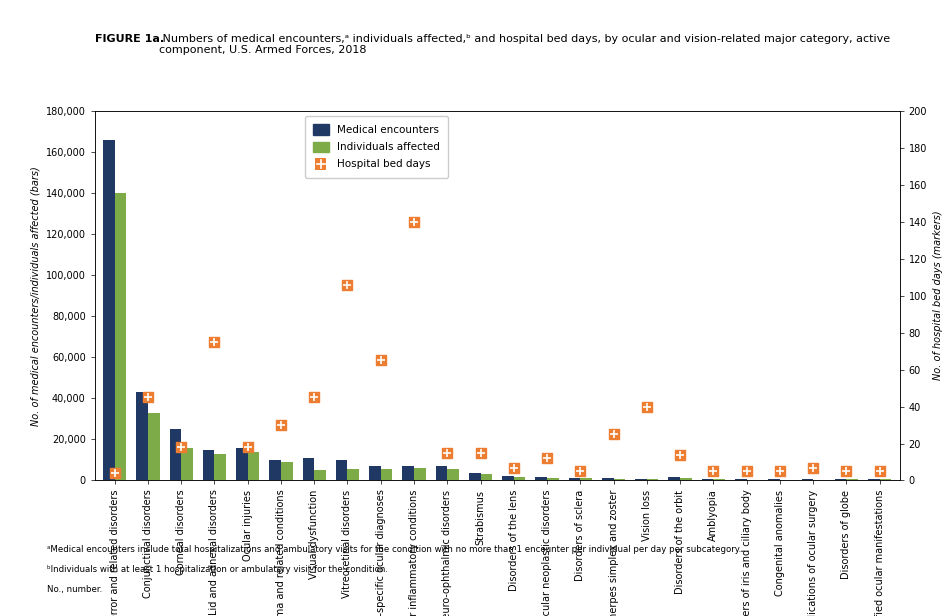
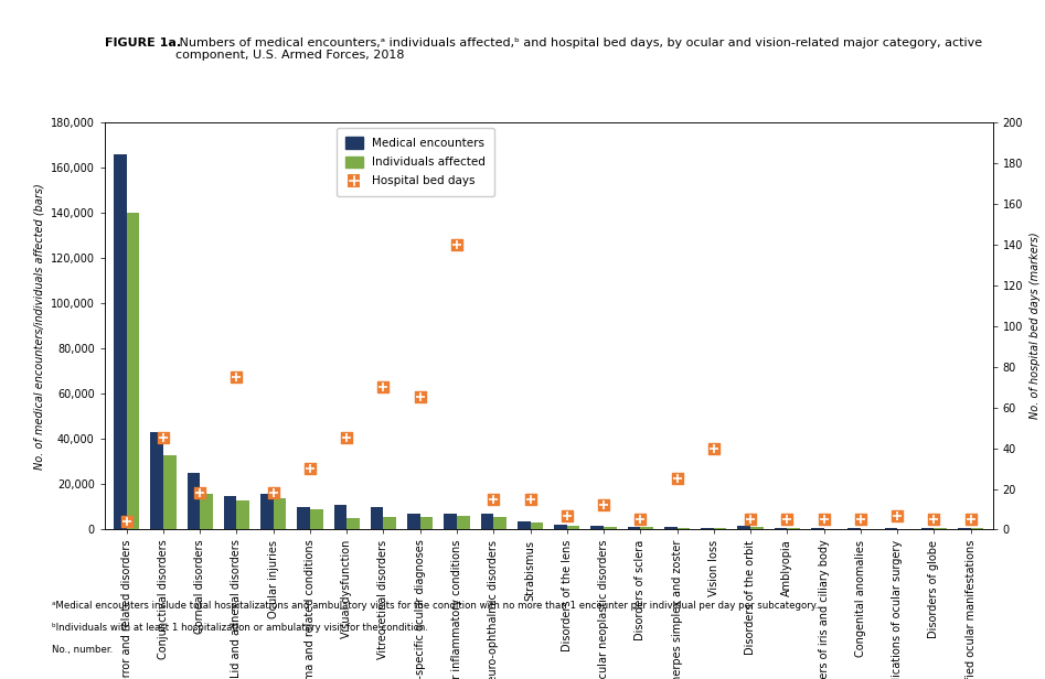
Hospital bed days/Vitreoretinal disorders: 106 -> 70
Hospital bed days/Disorders of the orbit: 14 -> 5
